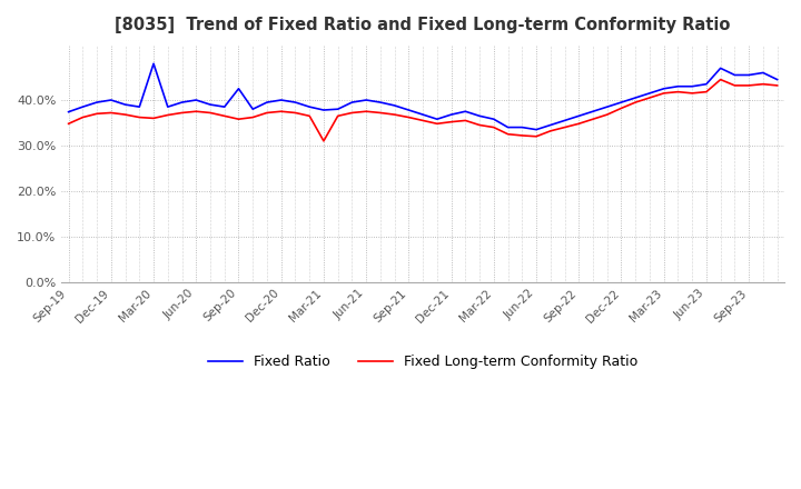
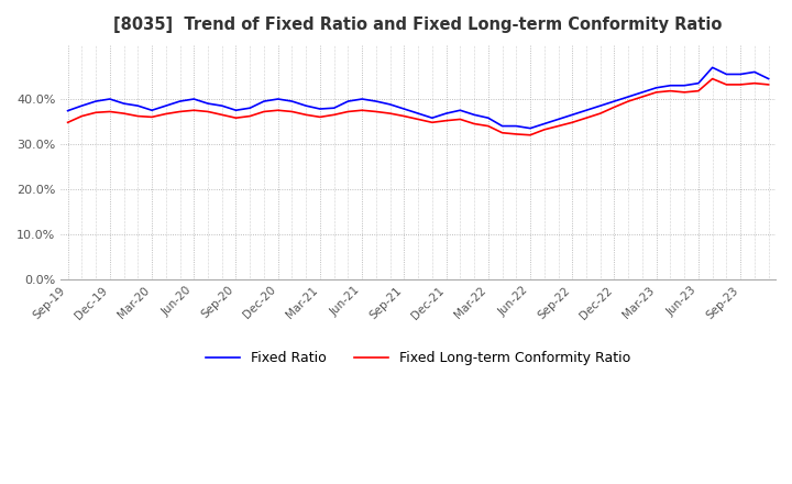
Fixed Ratio/Mar-20: 48.0% -> 37.5%
Fixed Ratio/Sep-20: 42.5% -> 37.5%
Fixed Long-term Conformity Ratio/Mar-21: 31.0% -> 36.0%
